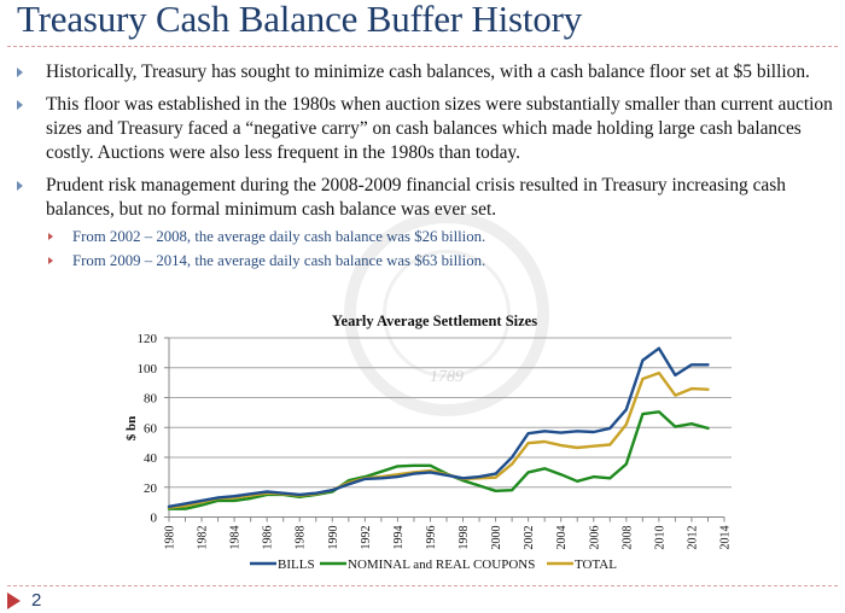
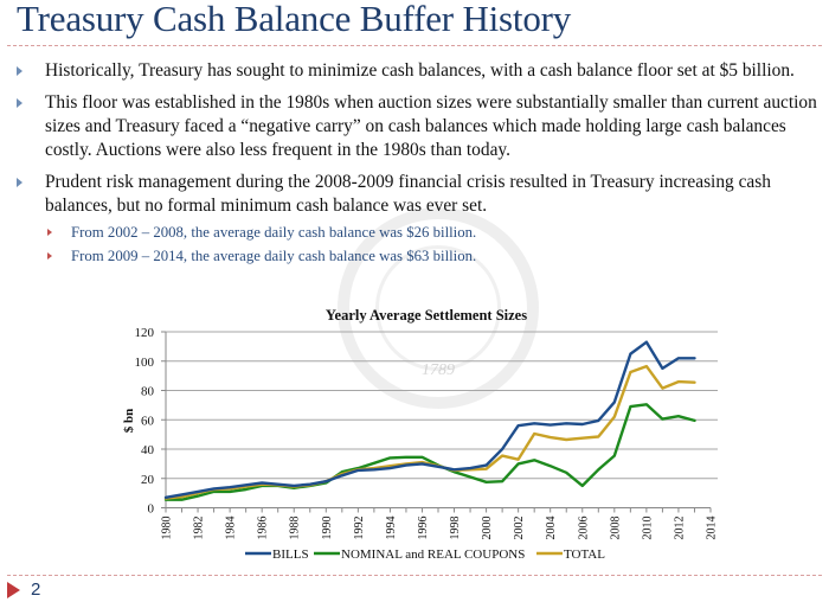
TOTAL/2002: 50 -> 33
NOMINAL and REAL COUPONS/2006: 27 -> 15
